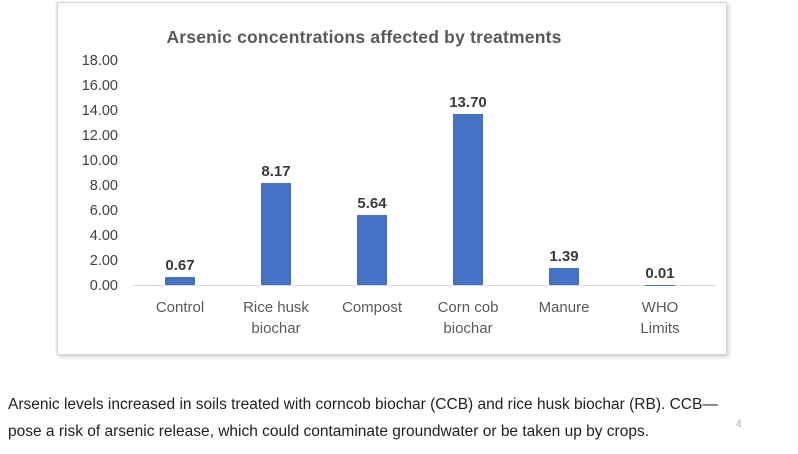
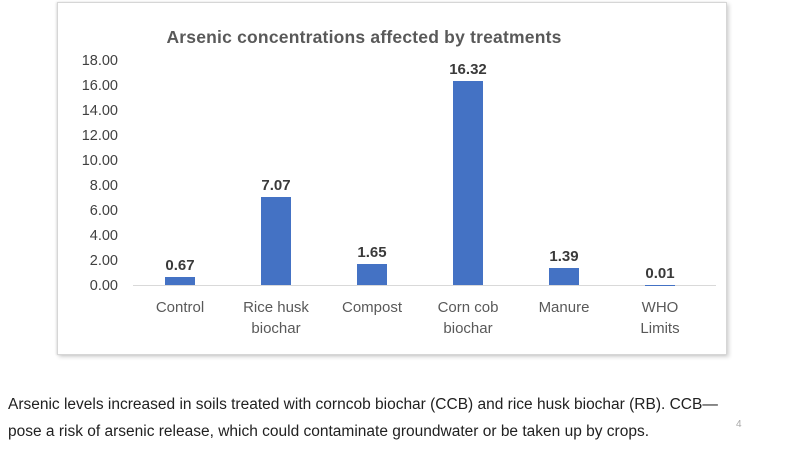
Rice husk biochar: 8.17 -> 7.07
Compost: 5.64 -> 1.65
Corn cob biochar: 13.70 -> 16.32
